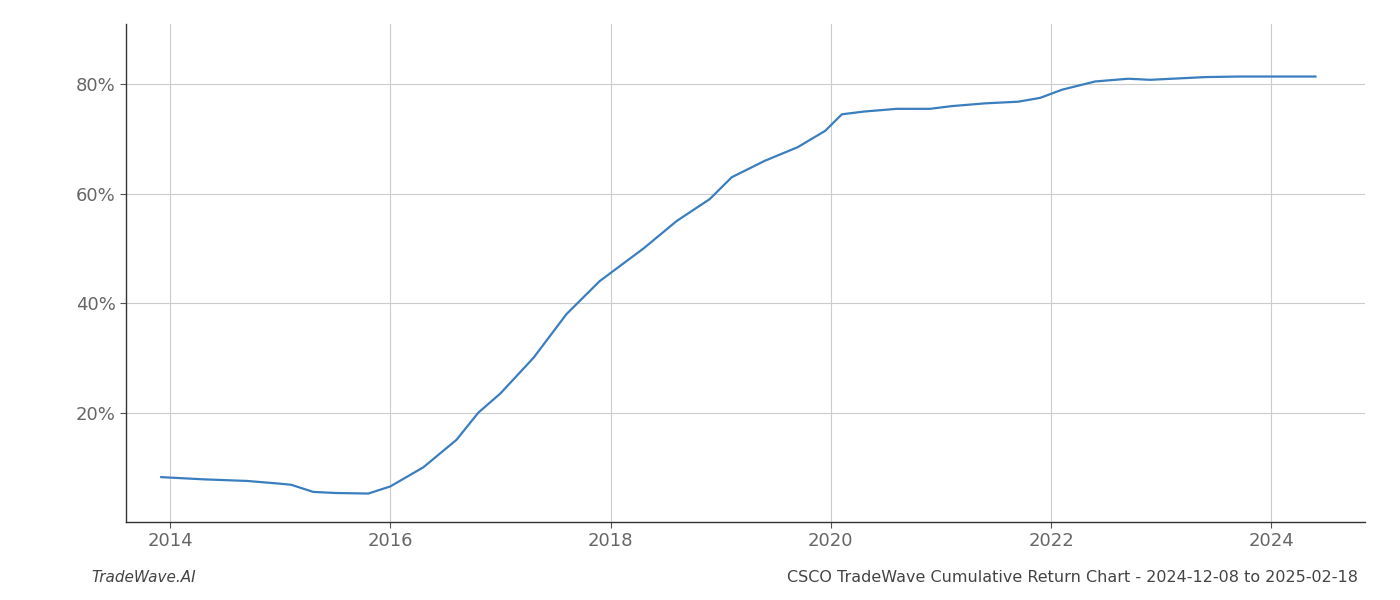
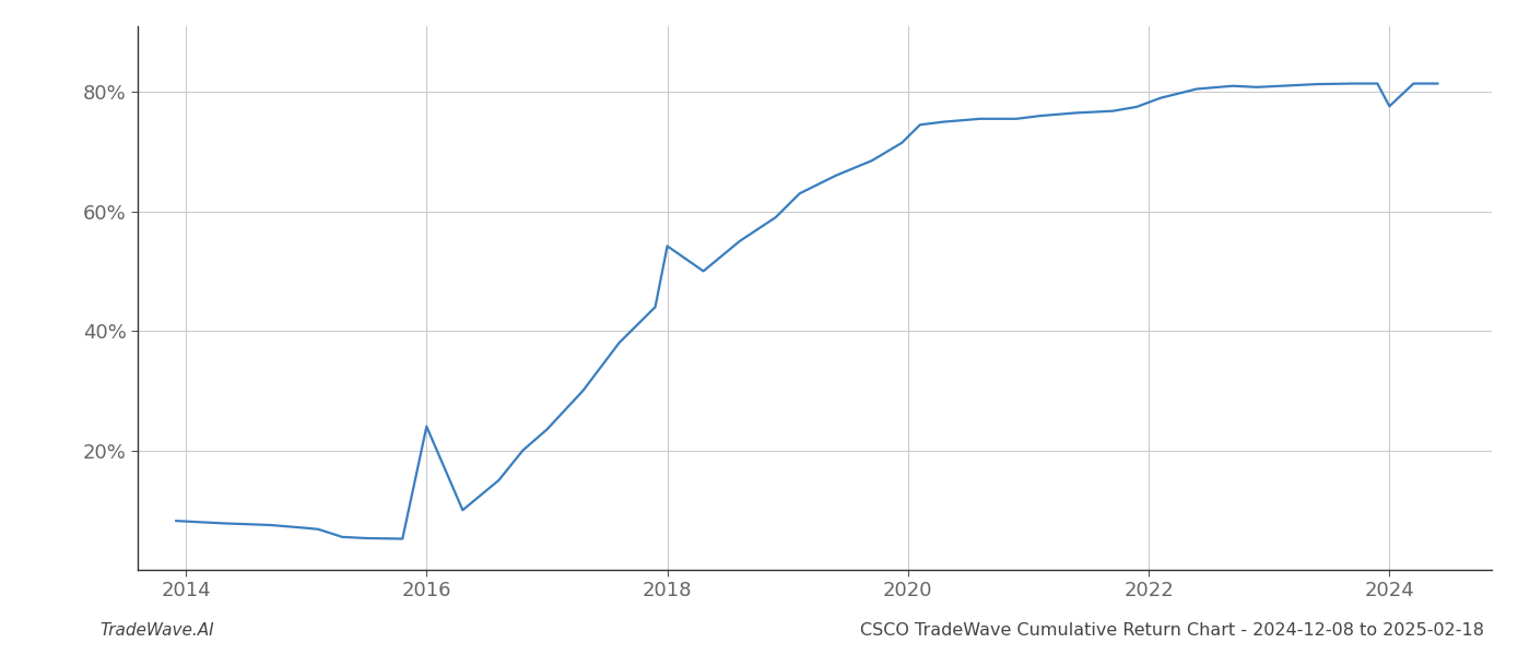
2016: 6.5% -> 24.0%
2018: 45.5% -> 54.2%
2024: 81.4% -> 77.6%
